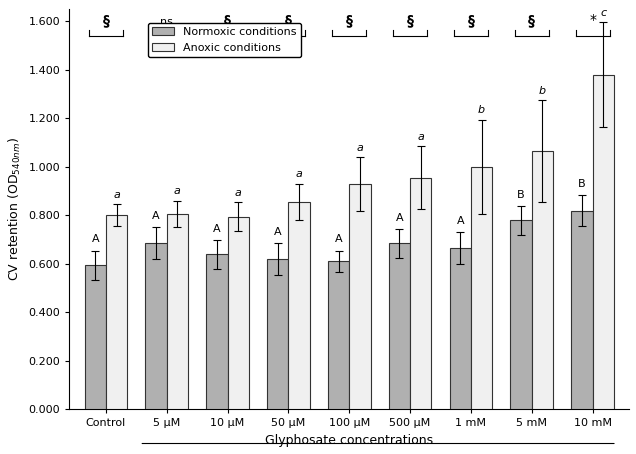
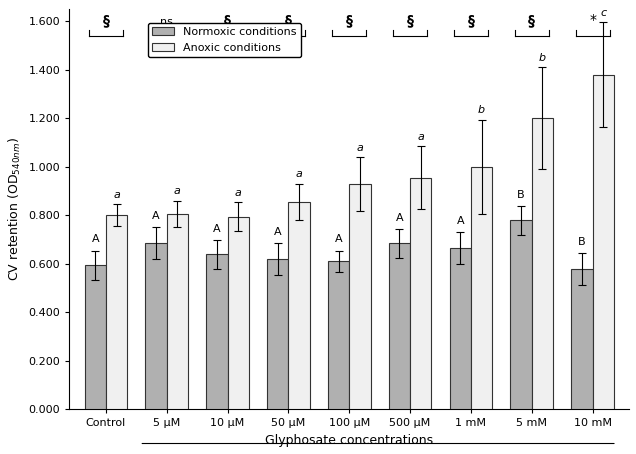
Anoxic conditions/5 mM: 1.065 -> 1.200
Normoxic conditions/10 mM: 0.820 -> 0.580
